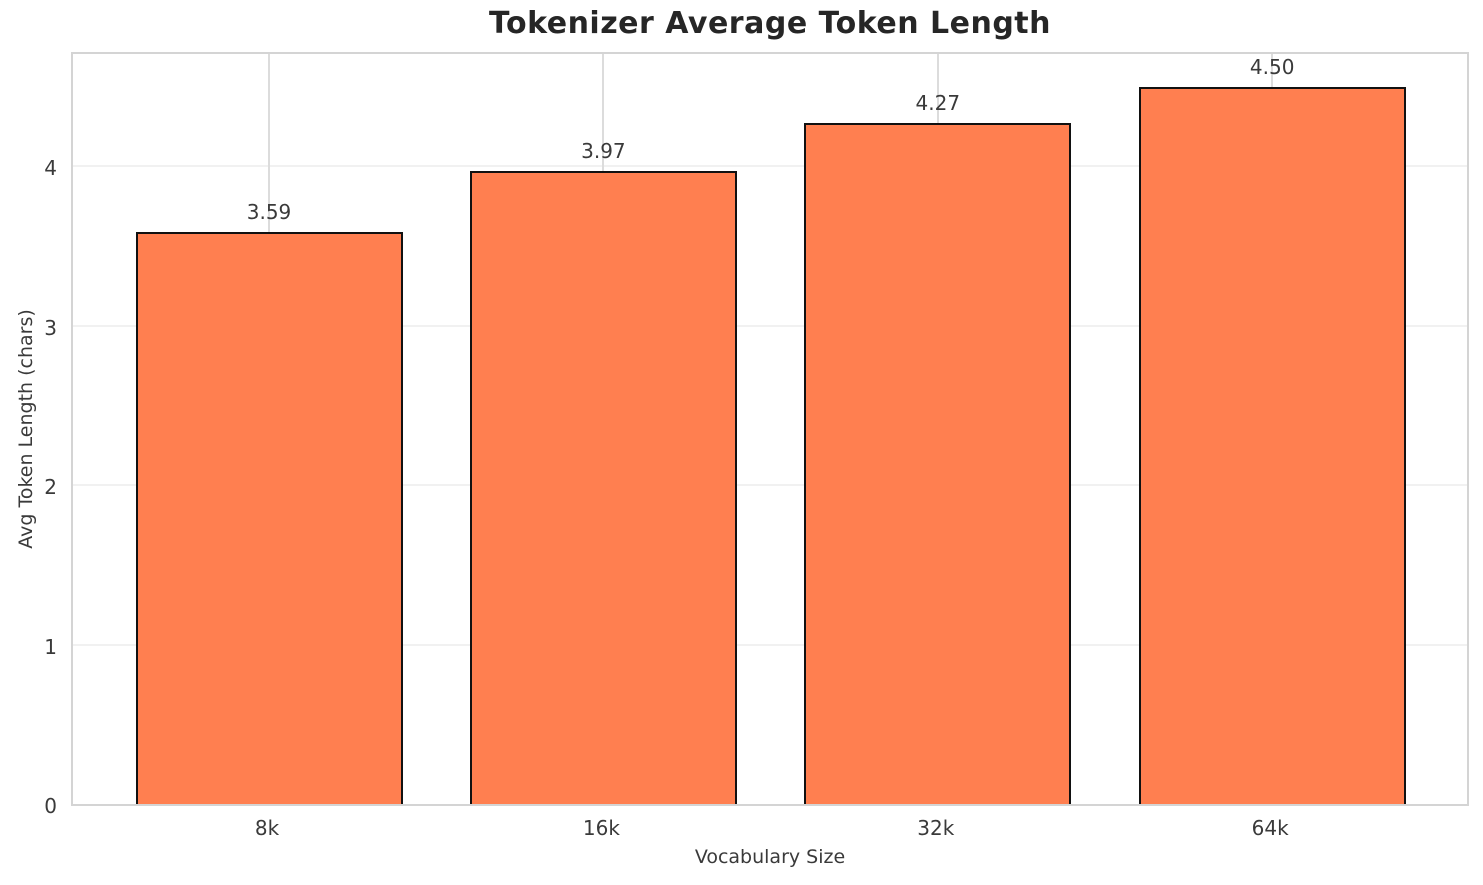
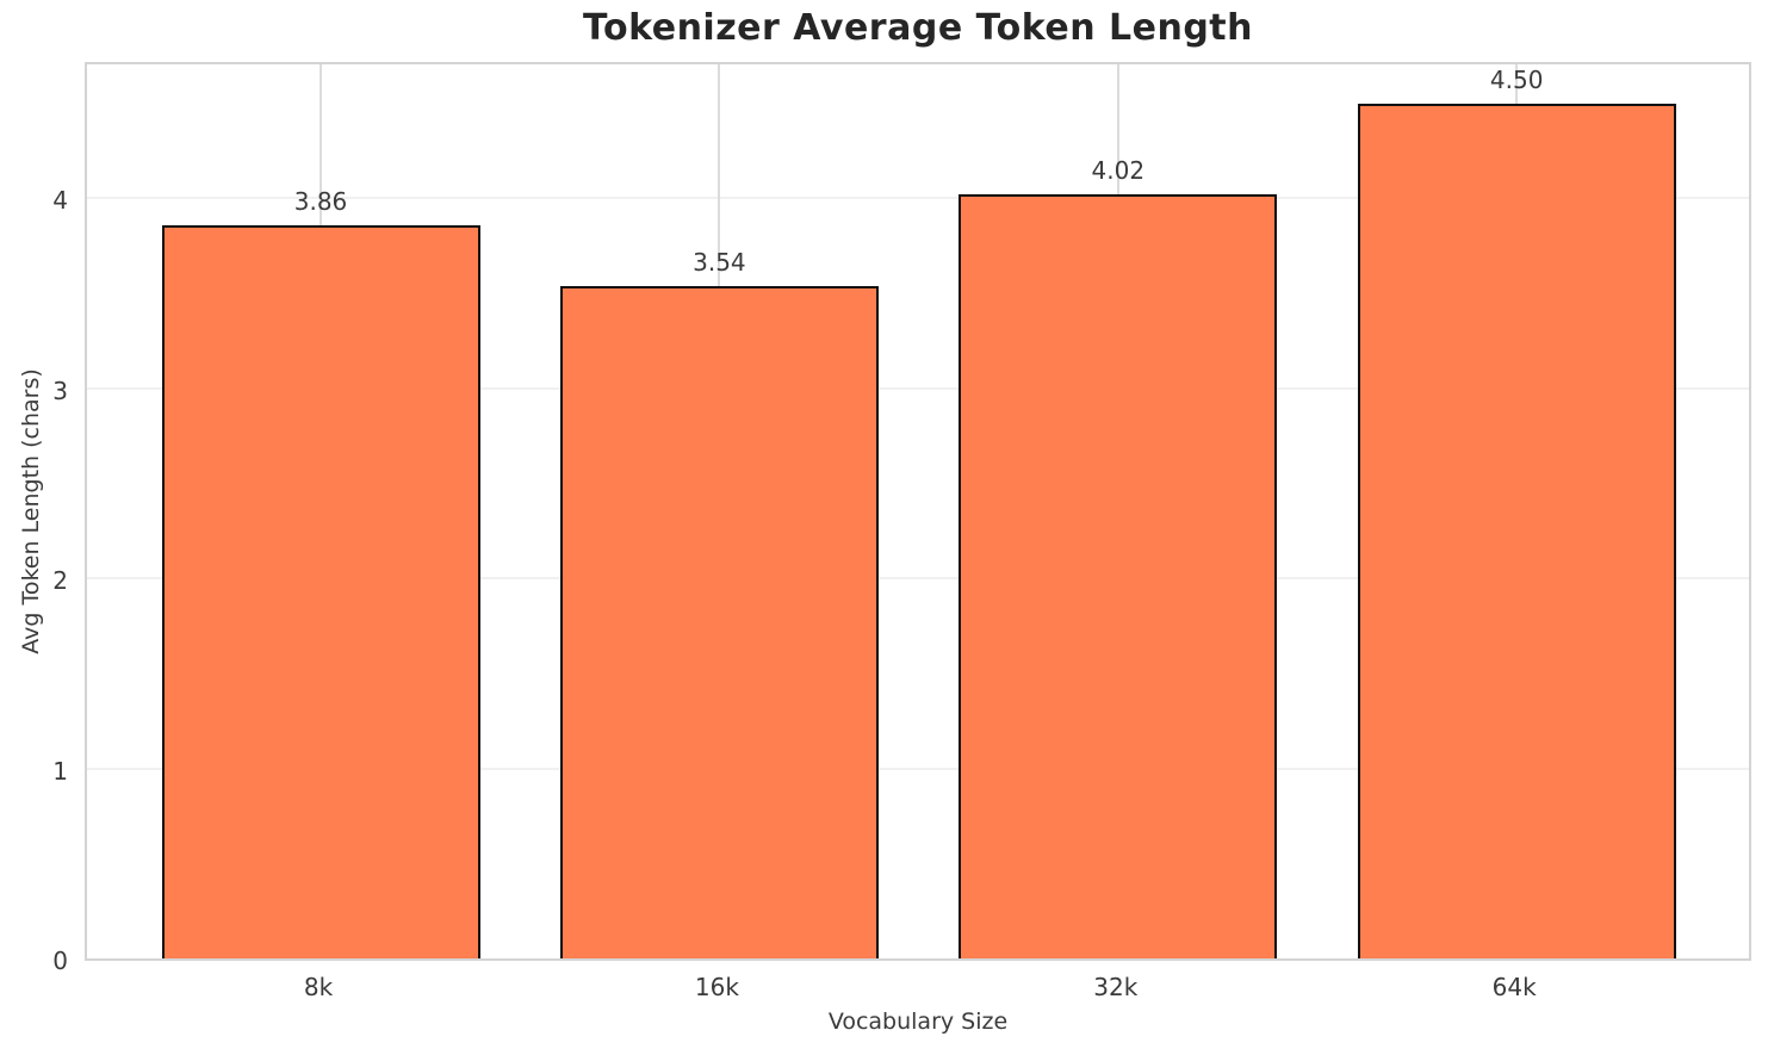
8k: 3.59 -> 3.86
16k: 3.97 -> 3.54
32k: 4.27 -> 4.02
